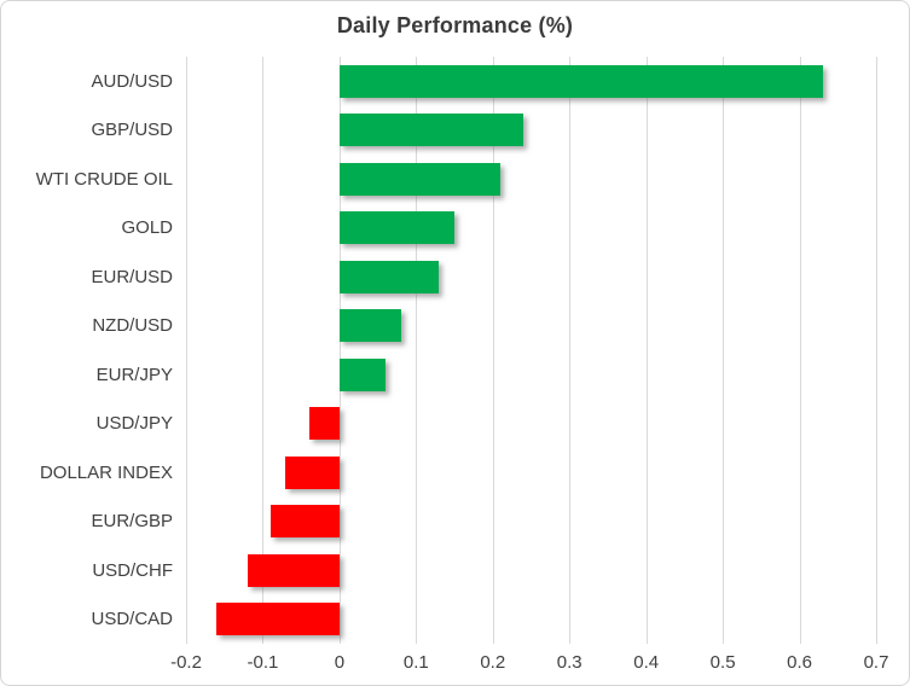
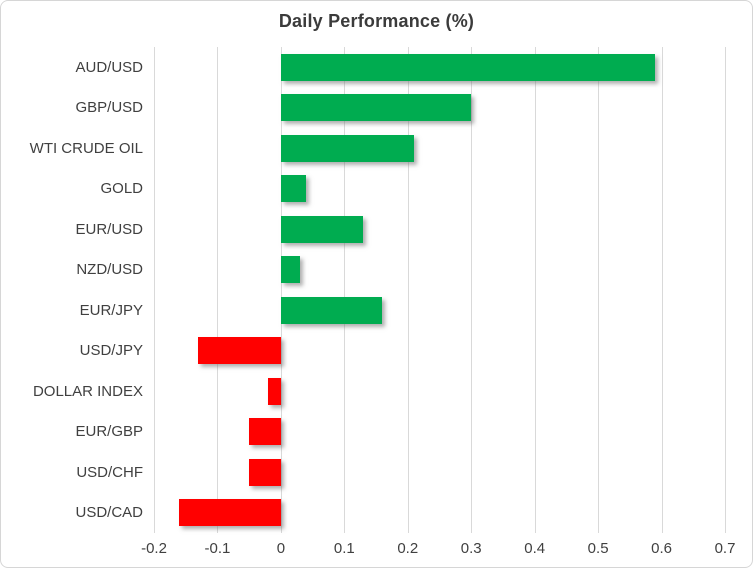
AUD/USD: 0.63 -> 0.59
GBP/USD: 0.24 -> 0.30
GOLD: 0.15 -> 0.04
NZD/USD: 0.08 -> 0.03
EUR/JPY: 0.06 -> 0.16
USD/JPY: -0.04 -> -0.13
DOLLAR INDEX: -0.07 -> -0.02
EUR/GBP: -0.09 -> -0.05
USD/CHF: -0.12 -> -0.05
